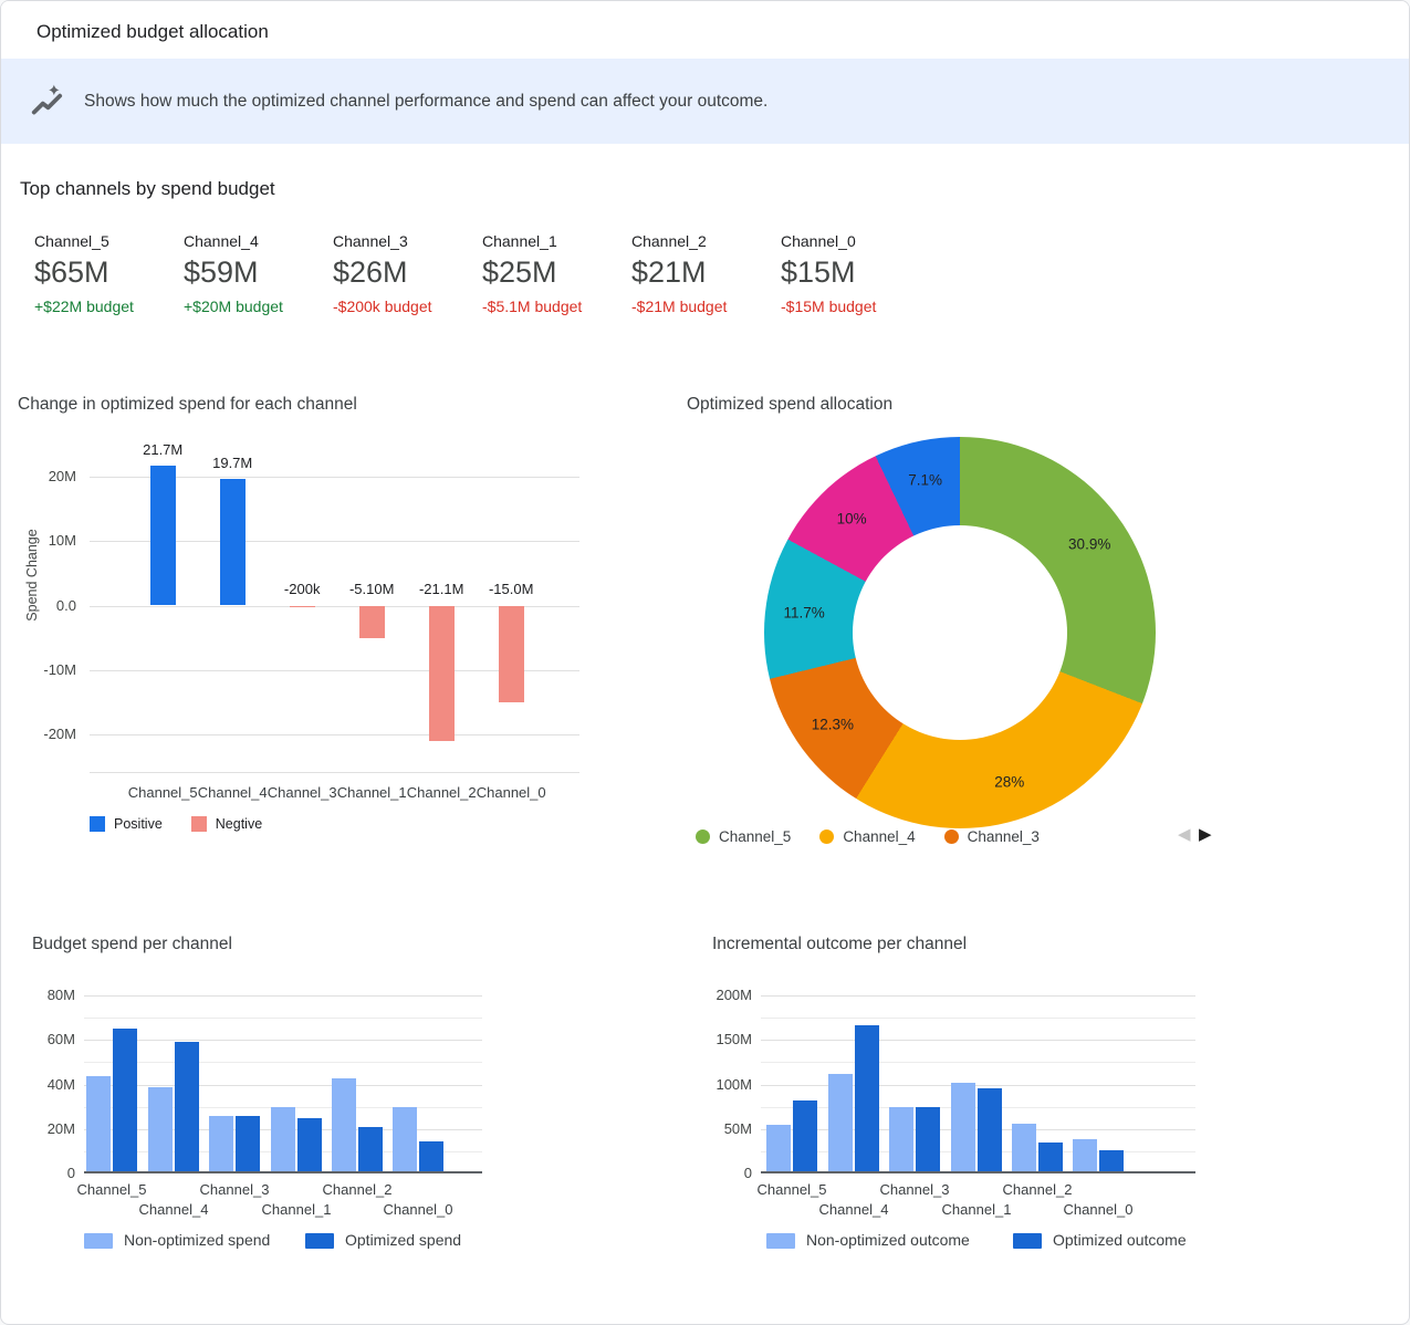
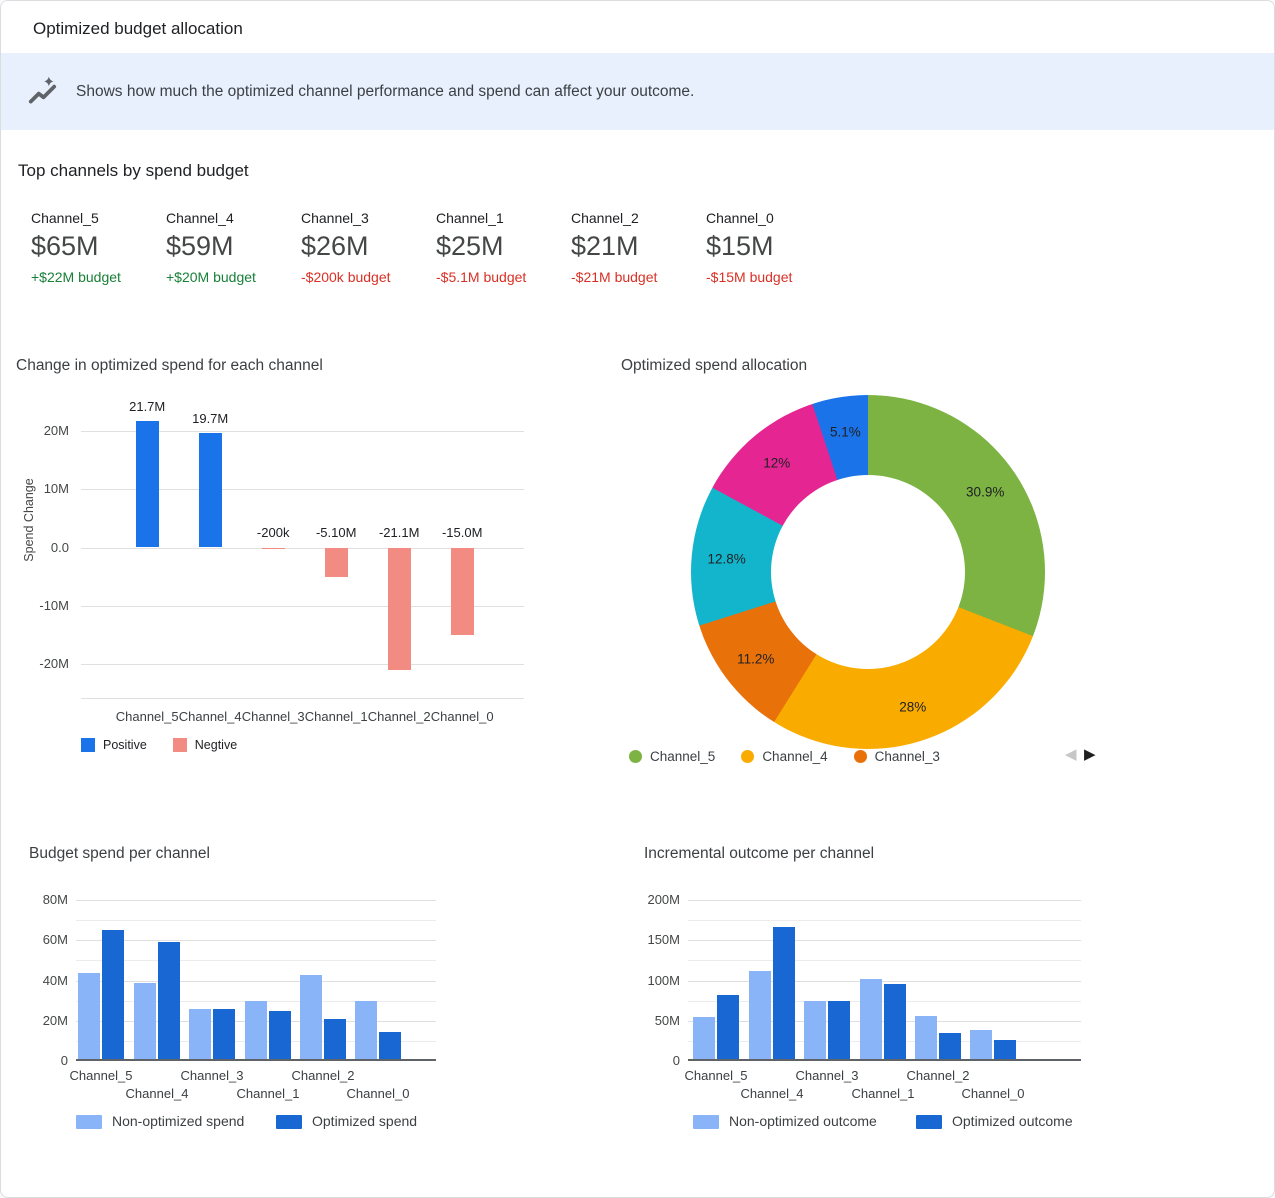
Optimized spend allocation/Channel_3: 12.3% -> 11.2%
Optimized spend allocation/Channel_1: 11.7% -> 12.8%
Optimized spend allocation/Channel_2: 10% -> 12%
Optimized spend allocation/Channel_0: 7.1% -> 5.1%
